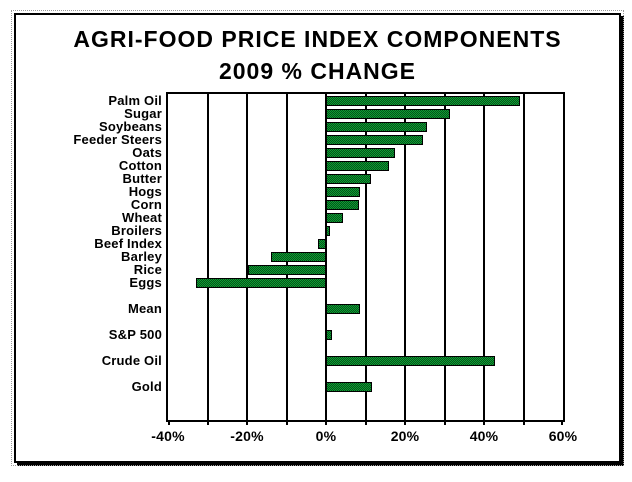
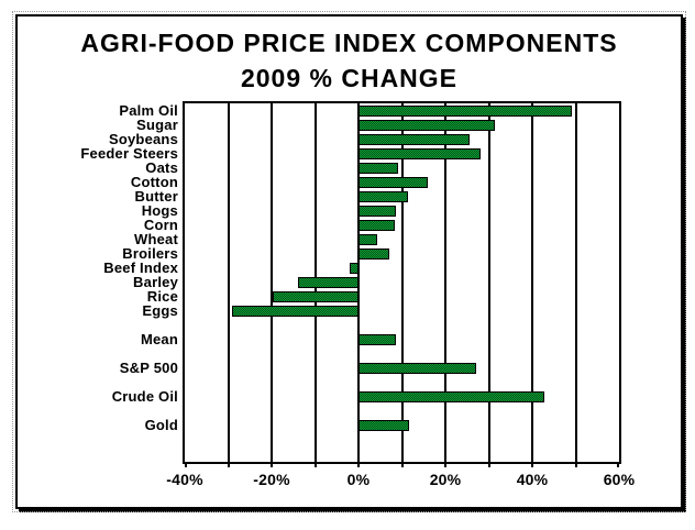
Feeder Steers: 24% -> 28%
Oats: 18% -> 9%
Broilers: 1% -> 7%
Eggs: -33% -> -29%
S&P 500: 2% -> 27%
